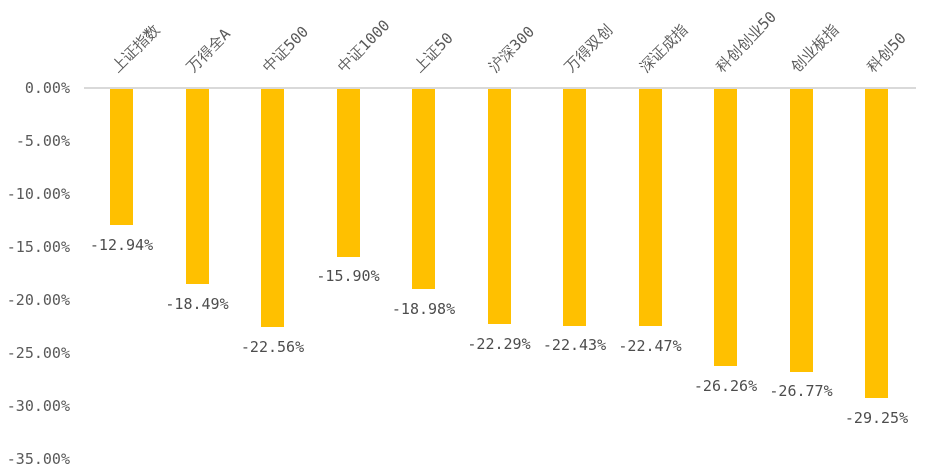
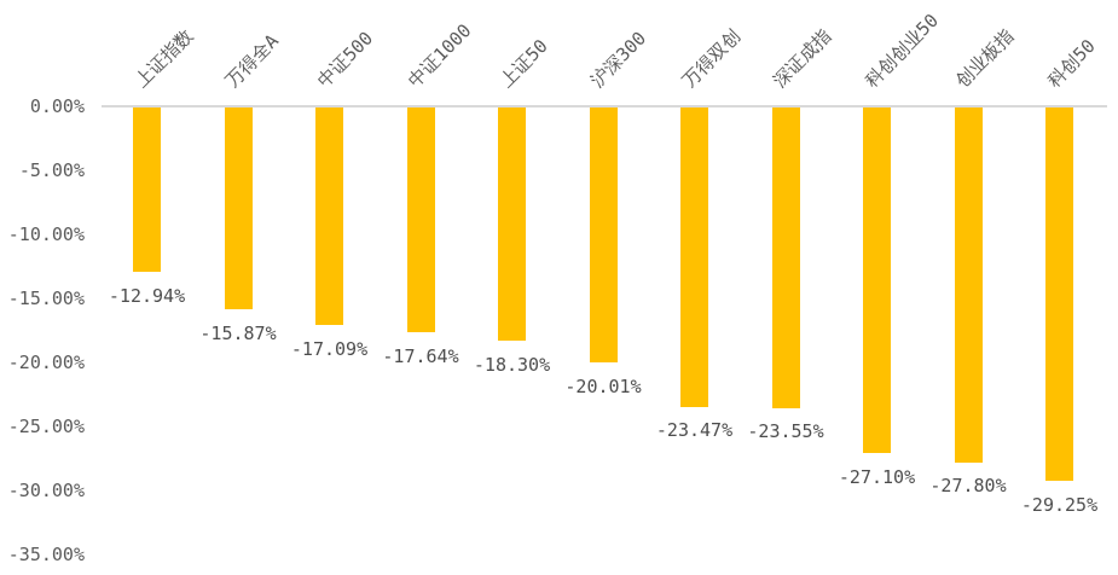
万得全A: -18.49% -> -15.87%
中证500: -22.56% -> -17.09%
中证1000: -15.90% -> -17.64%
上证50: -18.98% -> -18.30%
沪深300: -22.29% -> -20.01%
万得双创: -22.43% -> -23.47%
深证成指: -22.47% -> -23.55%
科创创业50: -26.26% -> -27.10%
创业板指: -26.77% -> -27.80%
